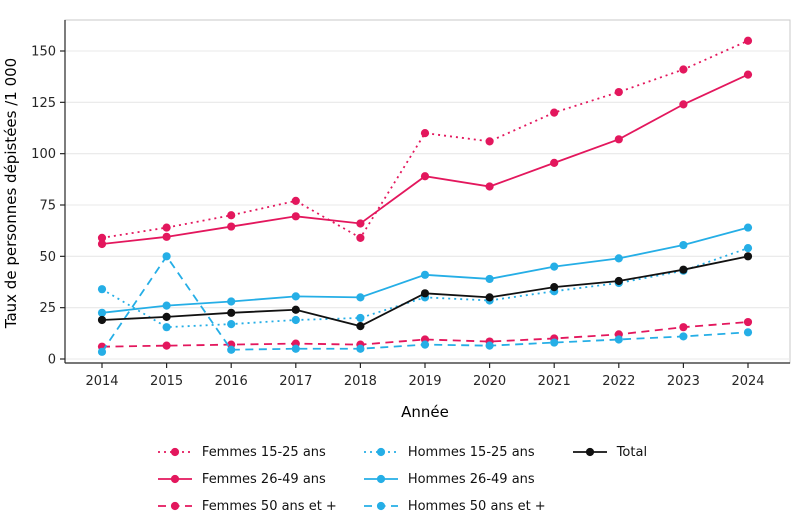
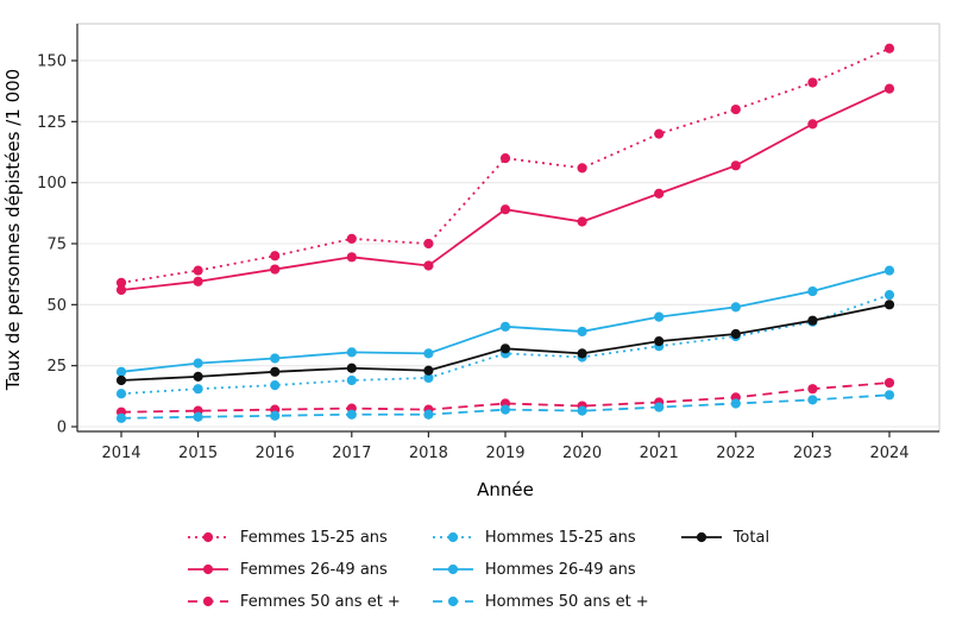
Hommes 15-25 ans/2014: 34 -> 14
Hommes 50 ans et +/2015: 50 -> 4
Femmes 15-25 ans/2018: 59 -> 75
Total/2018: 16 -> 23
